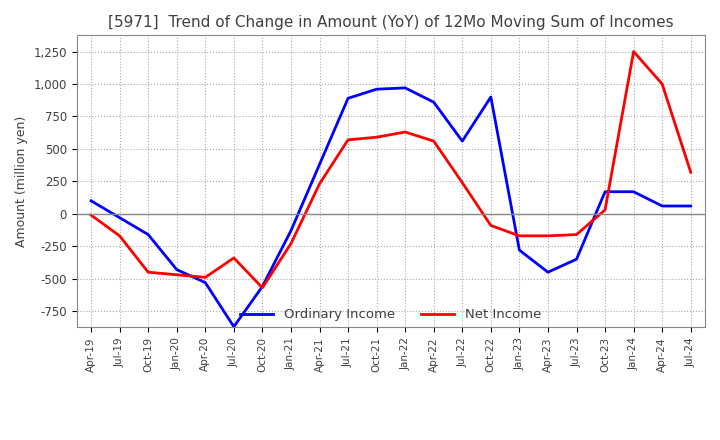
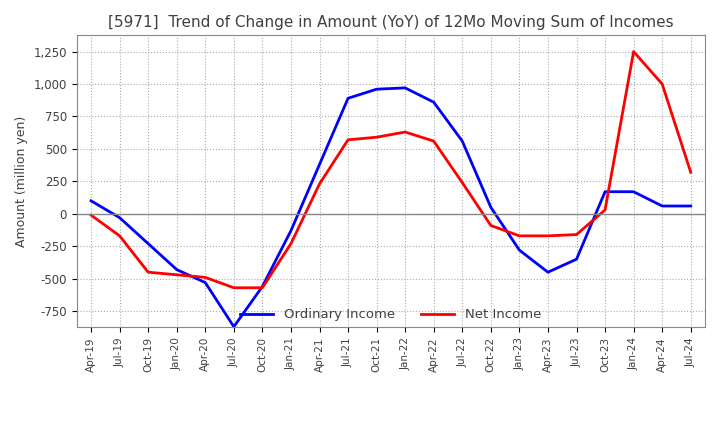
Ordinary Income/Oct-19: -160 -> -230
Net Income/Jul-20: -340 -> -570
Ordinary Income/Oct-22: 900 -> 50
